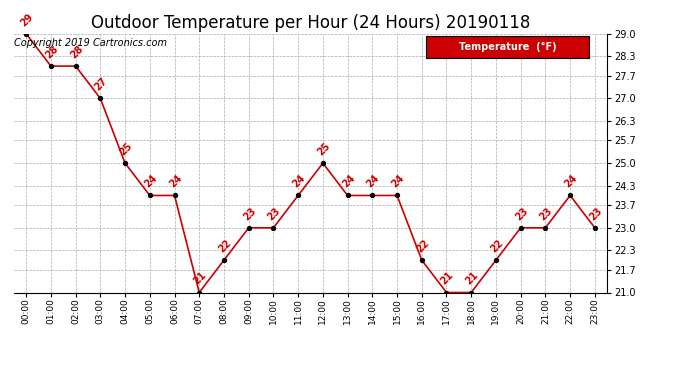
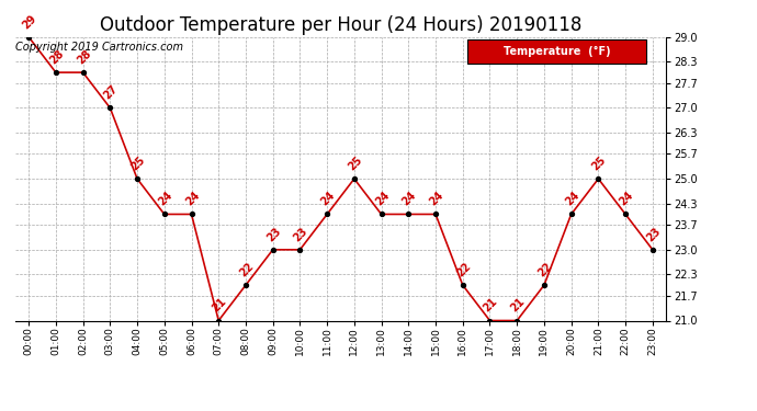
20:00: 23 -> 24
21:00: 23 -> 25
